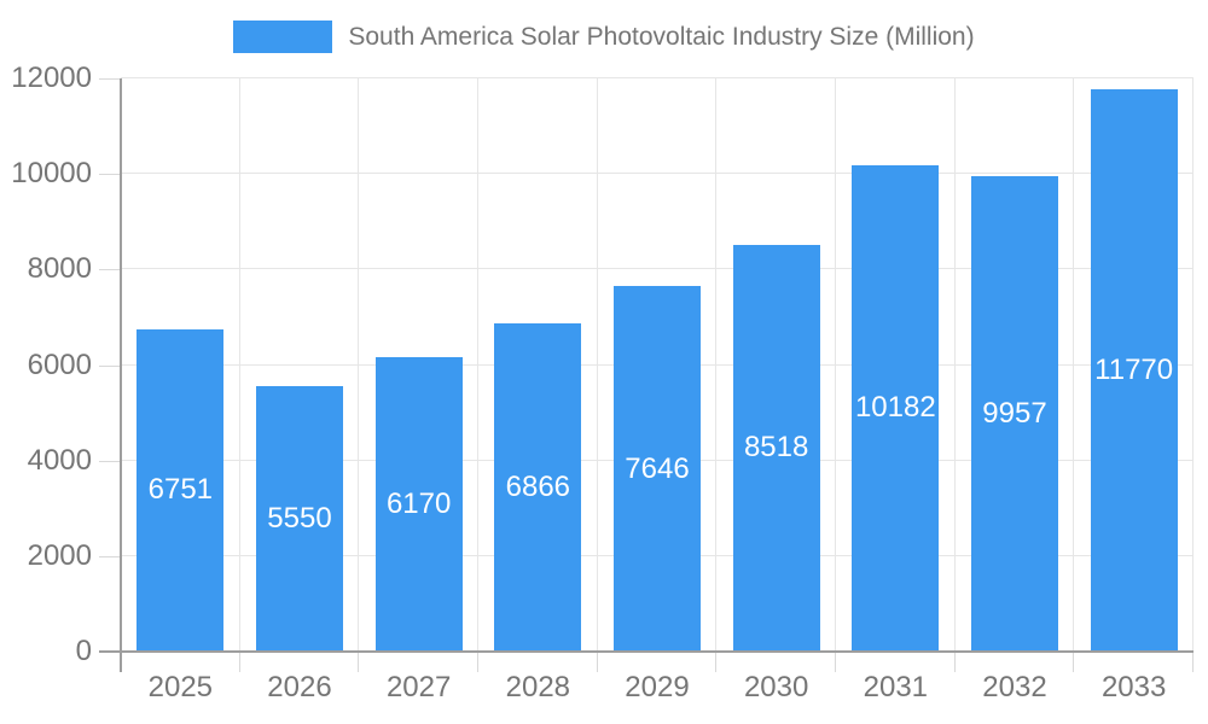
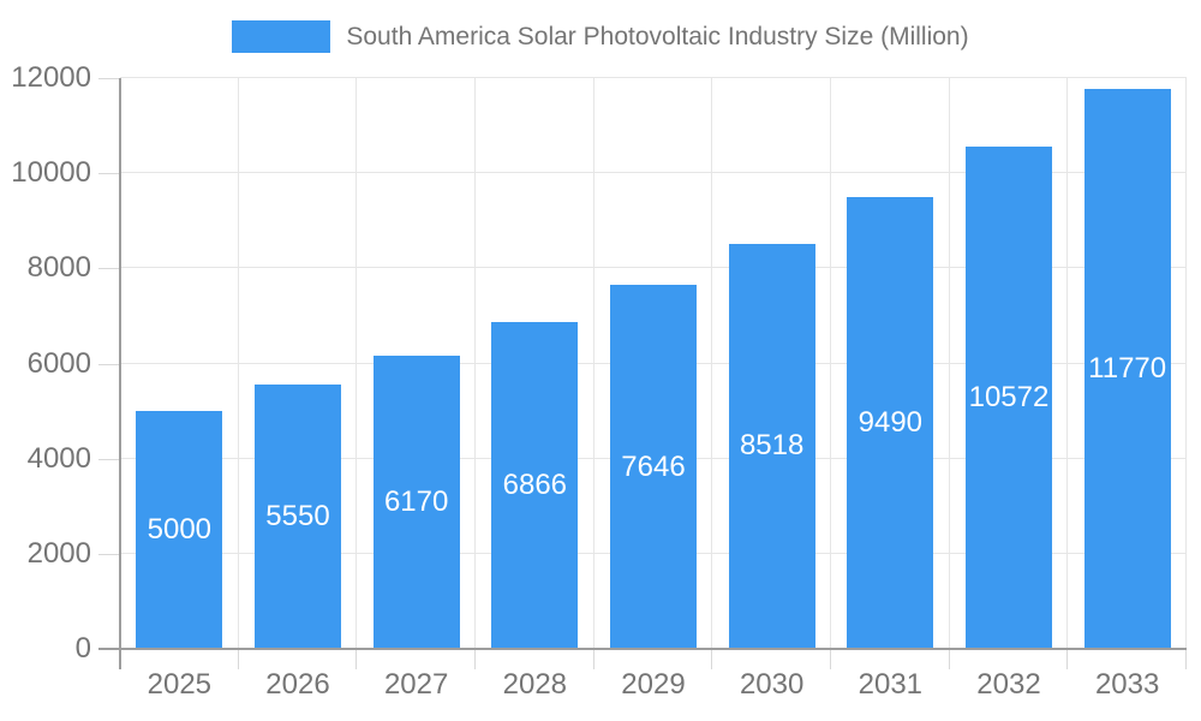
2025: 6751 -> 5000
2031: 10182 -> 9490
2032: 9957 -> 10572
